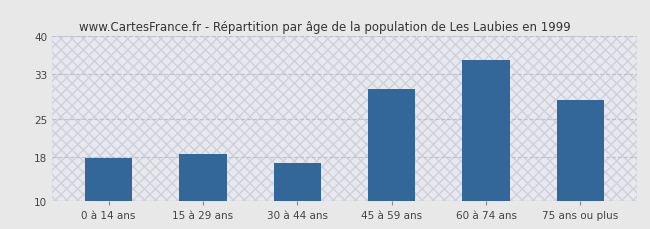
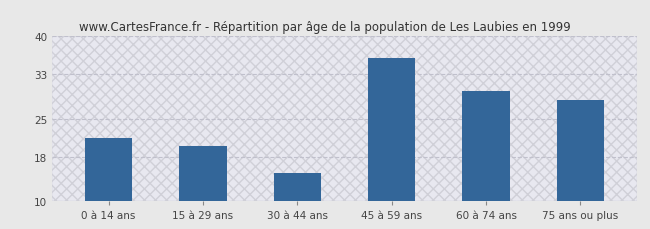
0 à 14 ans: 17.9 -> 21.4
15 à 29 ans: 18.6 -> 20.0
30 à 44 ans: 16.9 -> 15.2
45 à 59 ans: 30.3 -> 36.0
60 à 74 ans: 35.7 -> 30.0
